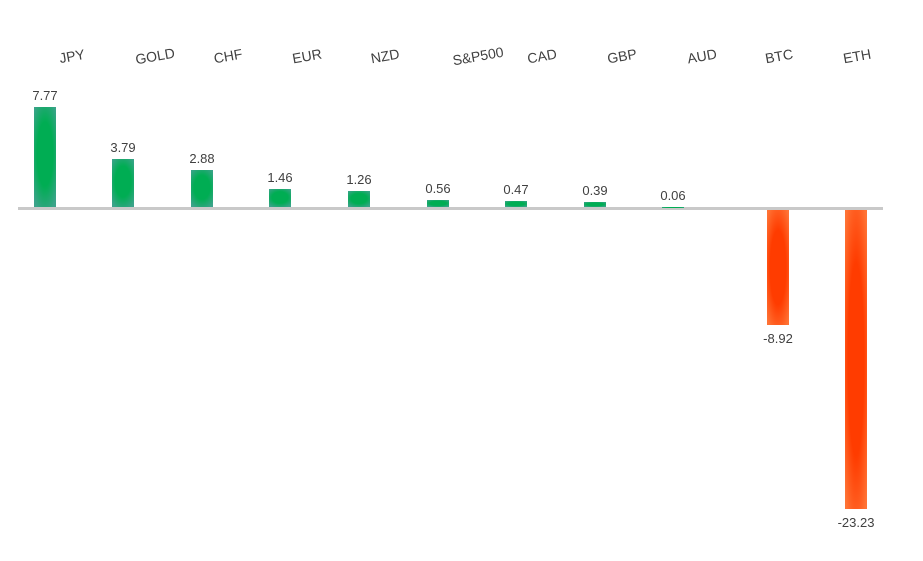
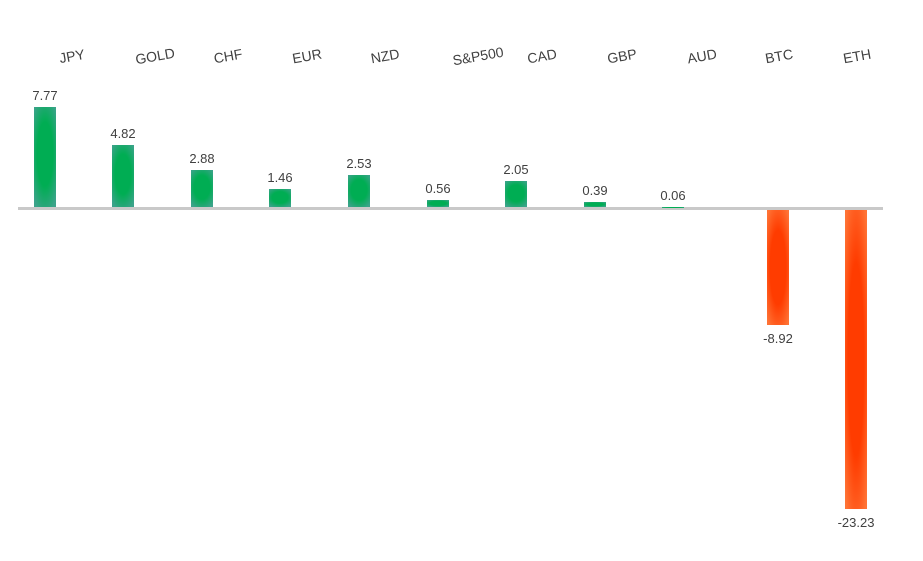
GOLD: 3.79 -> 4.82
NZD: 1.26 -> 2.53
CAD: 0.47 -> 2.05
